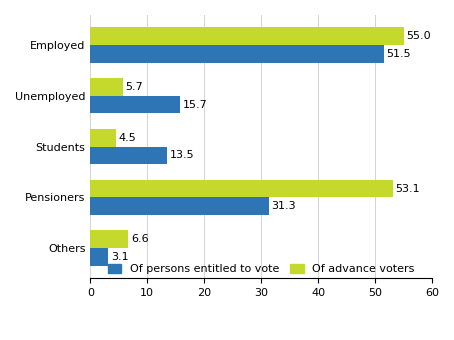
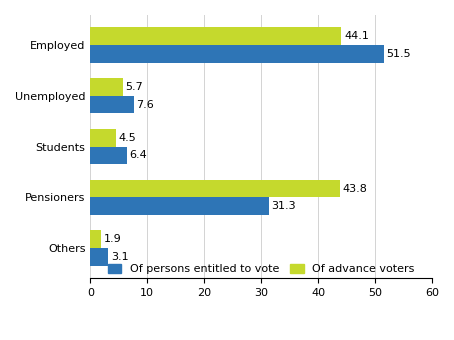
Of advance voters/Employed: 55.0 -> 44.1
Of persons entitled to vote/Unemployed: 15.7 -> 7.6
Of persons entitled to vote/Students: 13.5 -> 6.4
Of advance voters/Pensioners: 53.1 -> 43.8
Of advance voters/Others: 6.6 -> 1.9
